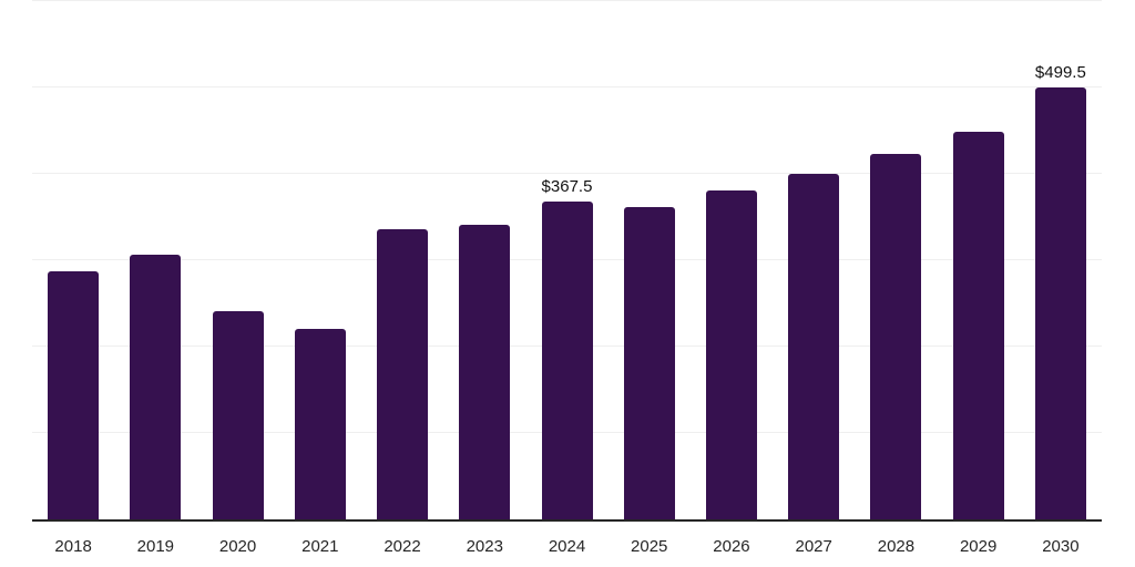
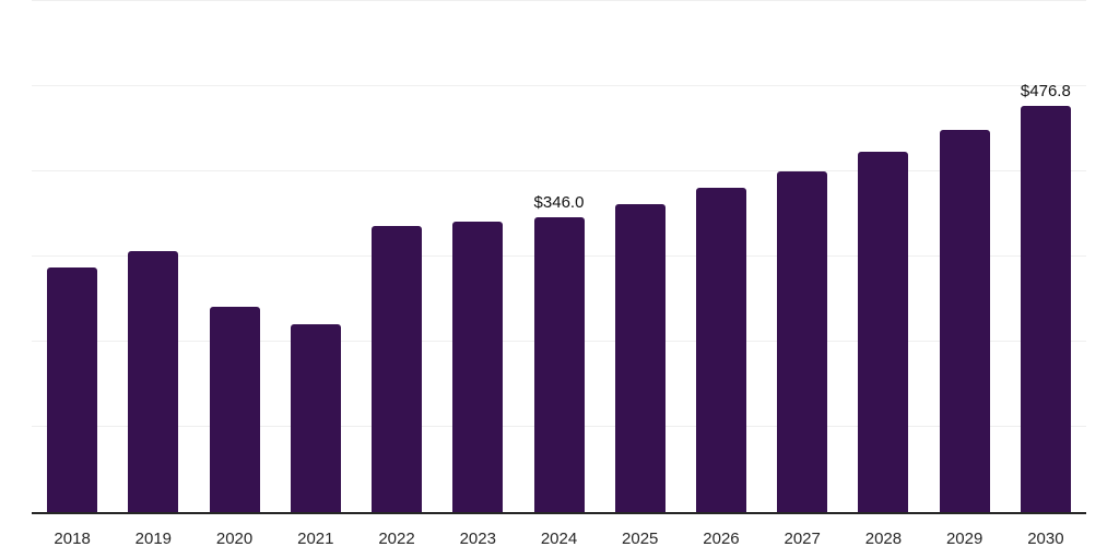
2024: $367.5 -> $346.0
2030: $499.5 -> $476.8
